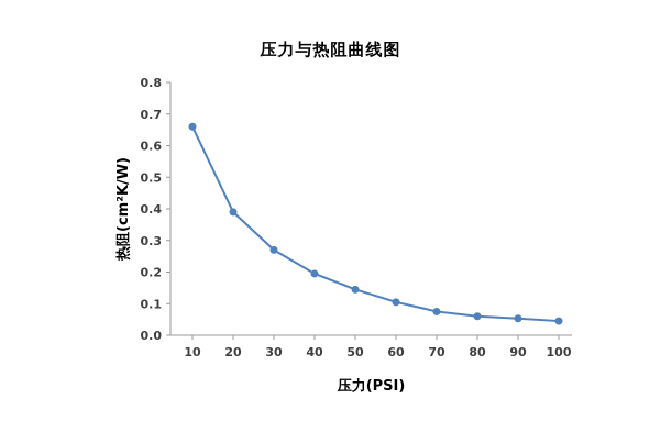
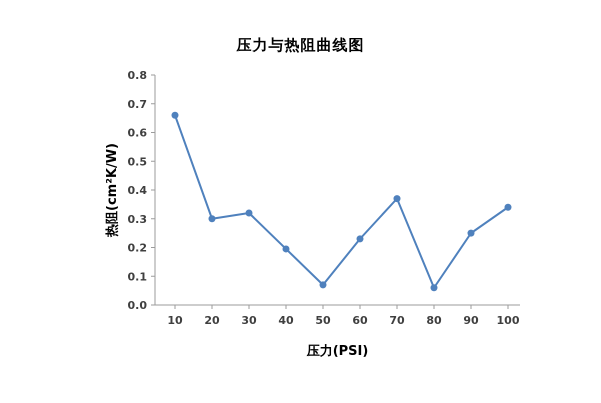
20: 0.39 -> 0.30
30: 0.27 -> 0.32
50: 0.14 -> 0.07
60: 0.10 -> 0.23
70: 0.07 -> 0.37
90: 0.05 -> 0.25
100: 0.04 -> 0.34
